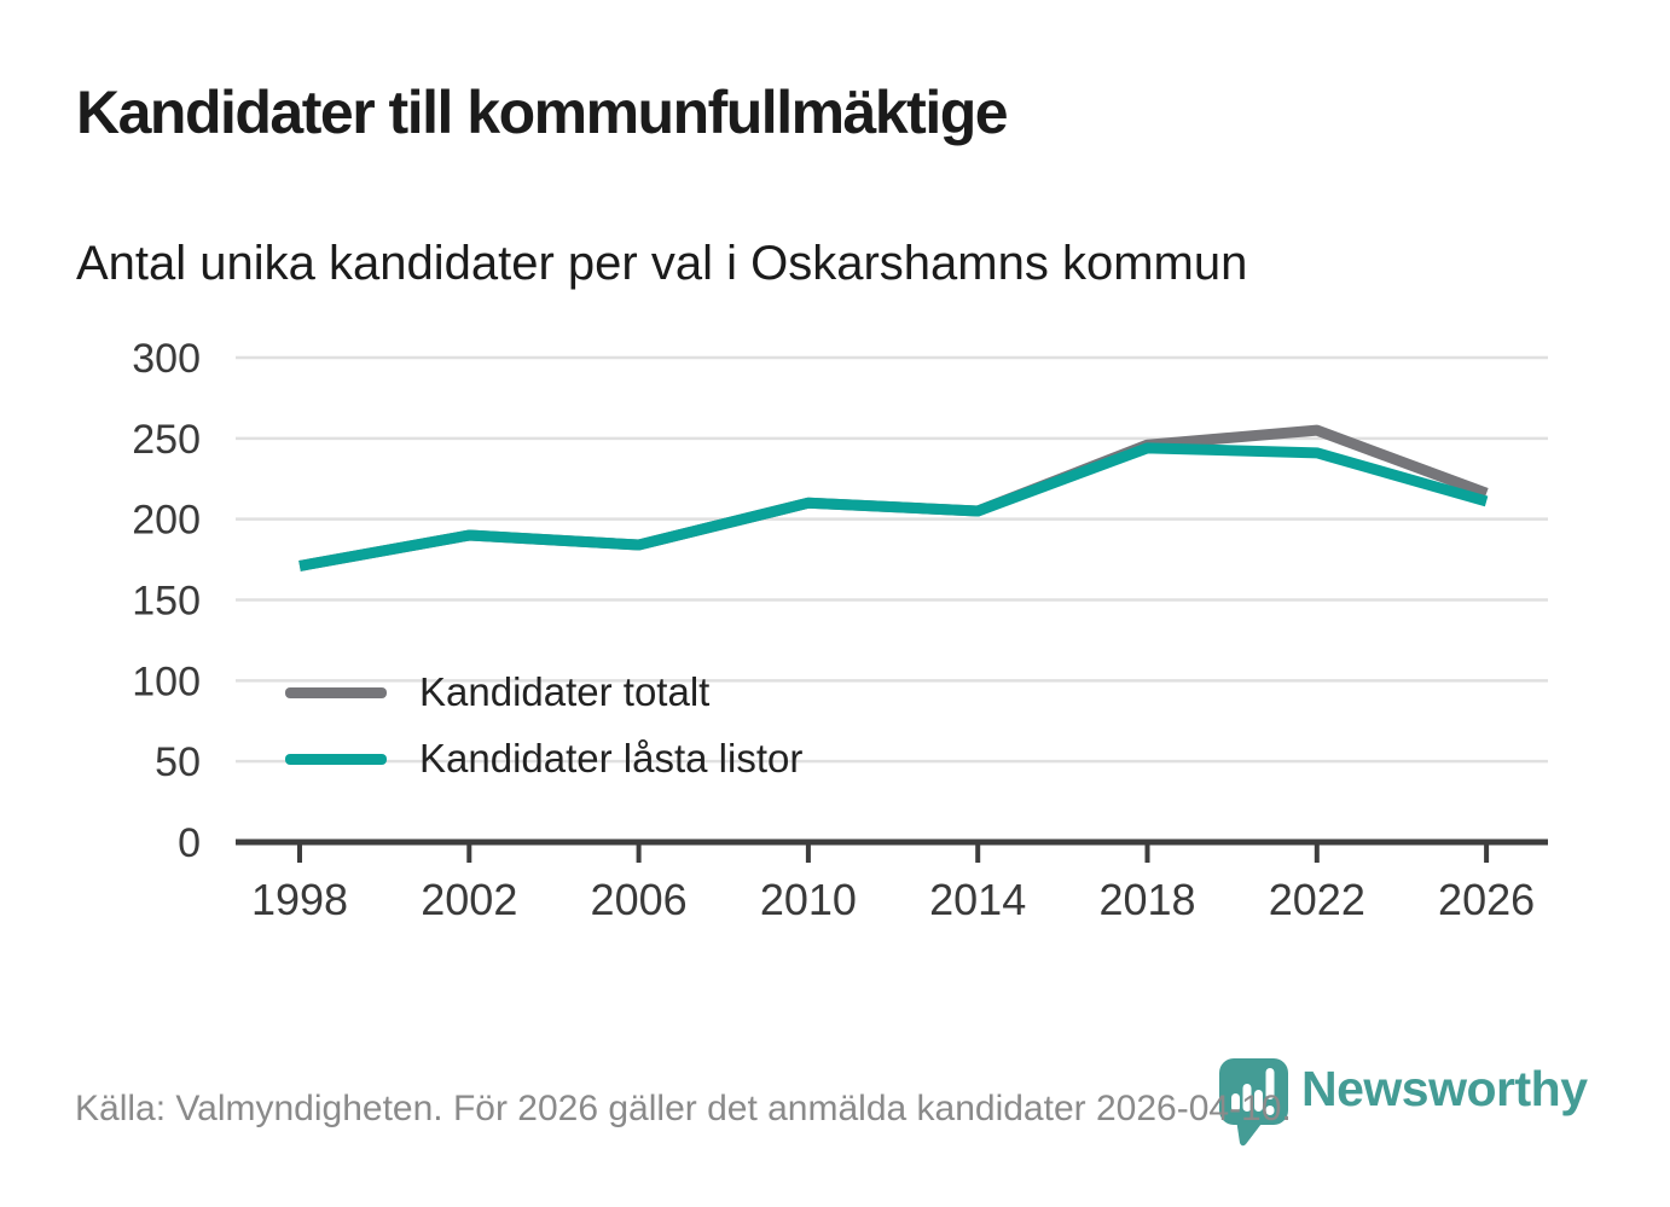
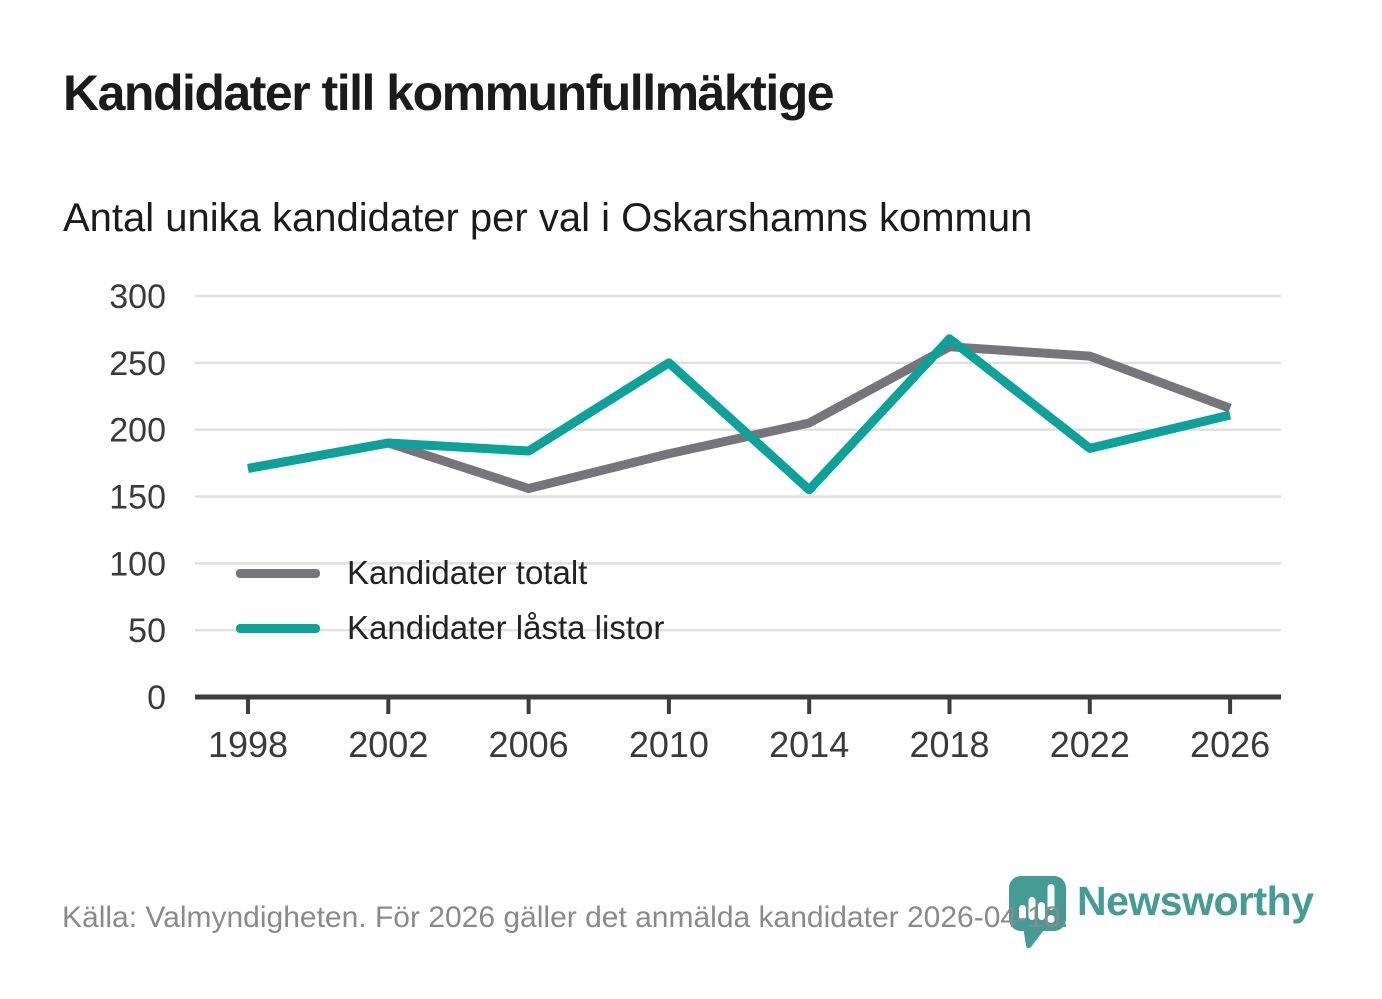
Kandidater totalt/2006: 184 -> 156
Kandidater totalt/2010: 210 -> 182
Kandidater låsta listor/2010: 210 -> 250
Kandidater låsta listor/2014: 205 -> 155
Kandidater totalt/2018: 246 -> 262
Kandidater låsta listor/2018: 244 -> 268
Kandidater låsta listor/2022: 241 -> 186
